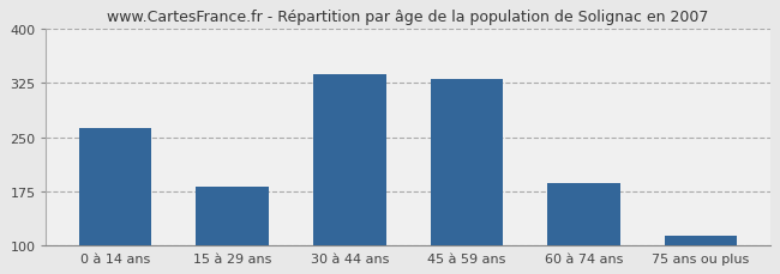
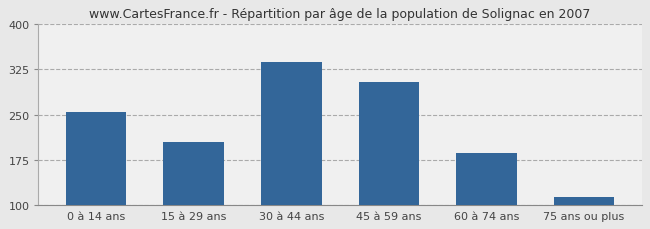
0 à 14 ans: 263 -> 254
15 à 29 ans: 182 -> 204
45 à 59 ans: 330 -> 304
